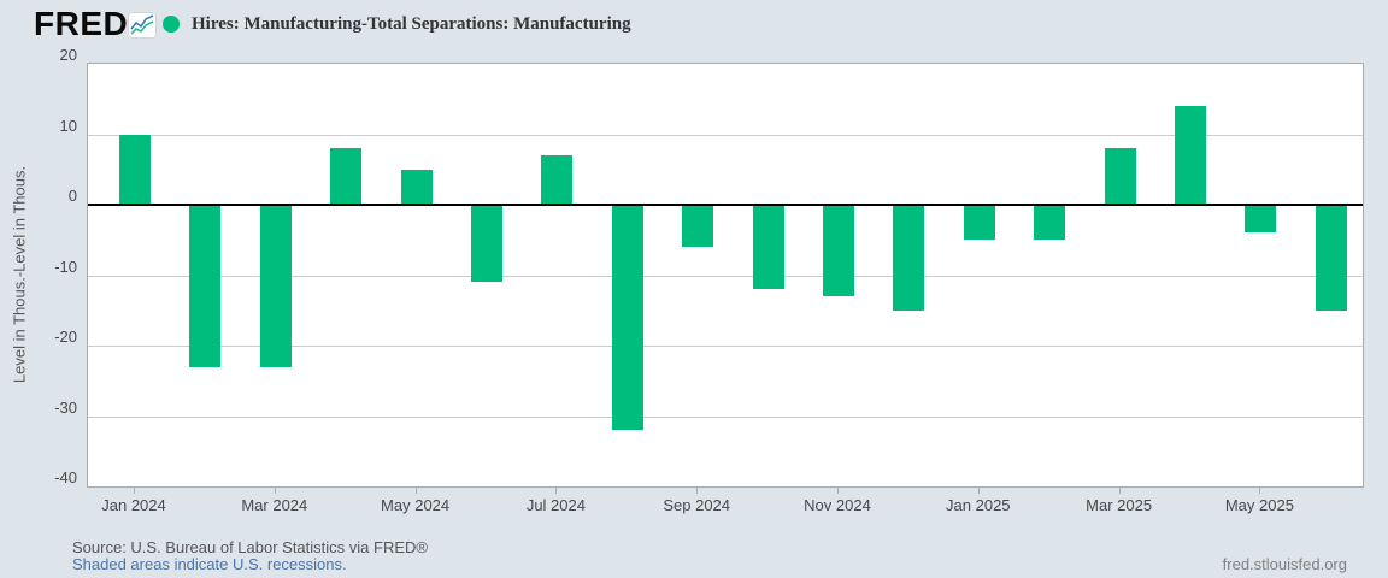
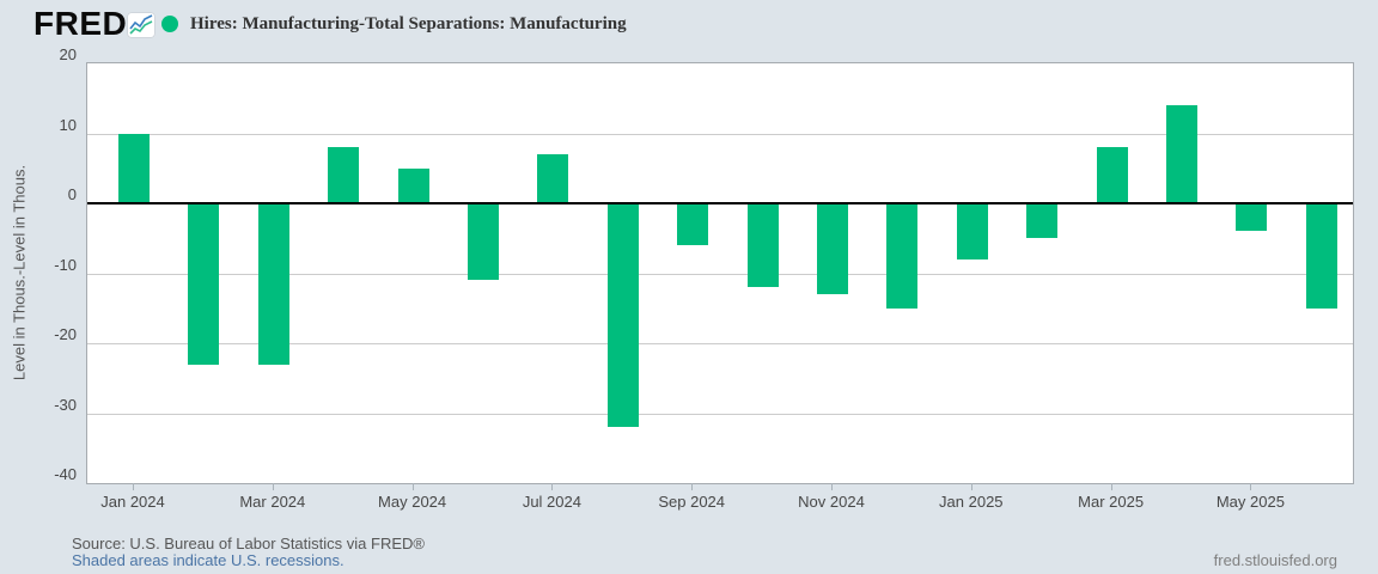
Jan 2025: -5 -> -8
